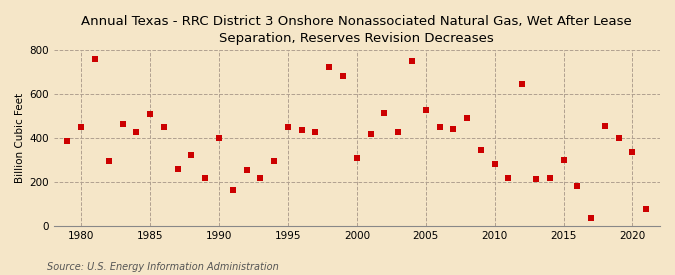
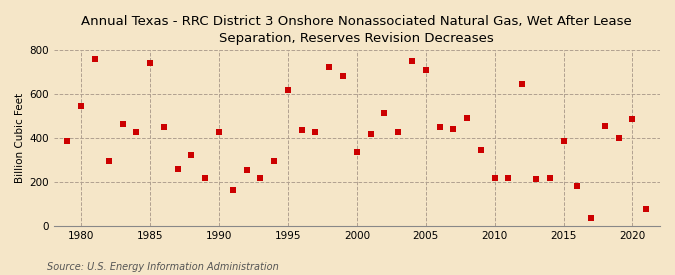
1980: 450 -> 545
1985: 510 -> 740
1990: 400 -> 430
1995: 450 -> 620
2000: 310 -> 335
2005: 530 -> 710
2010: 280 -> 220
2015: 300 -> 385
2020: 335 -> 485
